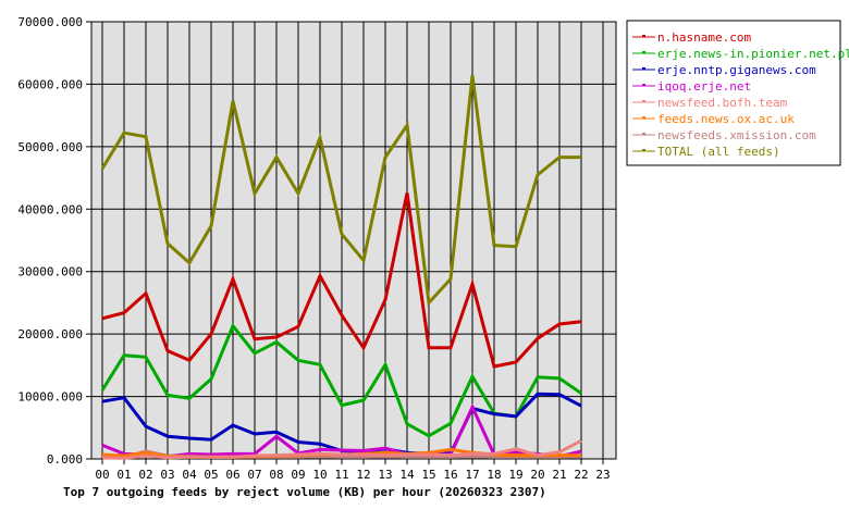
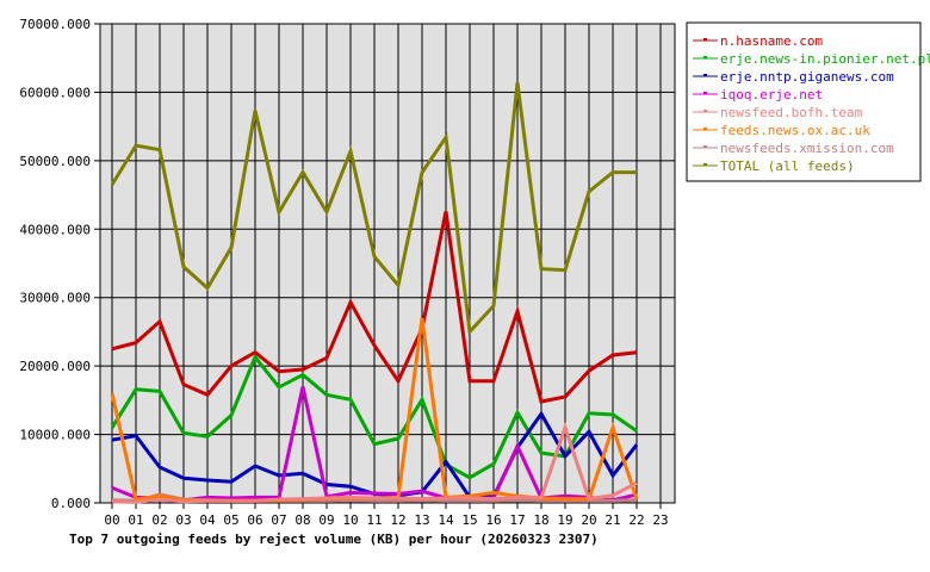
feeds.news.ox.ac.uk/00: 1000 -> 16000
n.hasname.com/06: 29000 -> 22000
iqoq.erje.net/08: 4000 -> 17000
feeds.news.ox.ac.uk/13: 1000 -> 27000
erje.nntp.giganews.com/14: 1000 -> 6000
erje.nntp.giganews.com/18: 7000 -> 13000
newsfeed.bofh.team/19: 2000 -> 11000
erje.nntp.giganews.com/21: 10000 -> 4000
feeds.news.ox.ac.uk/21: 1000 -> 11000
